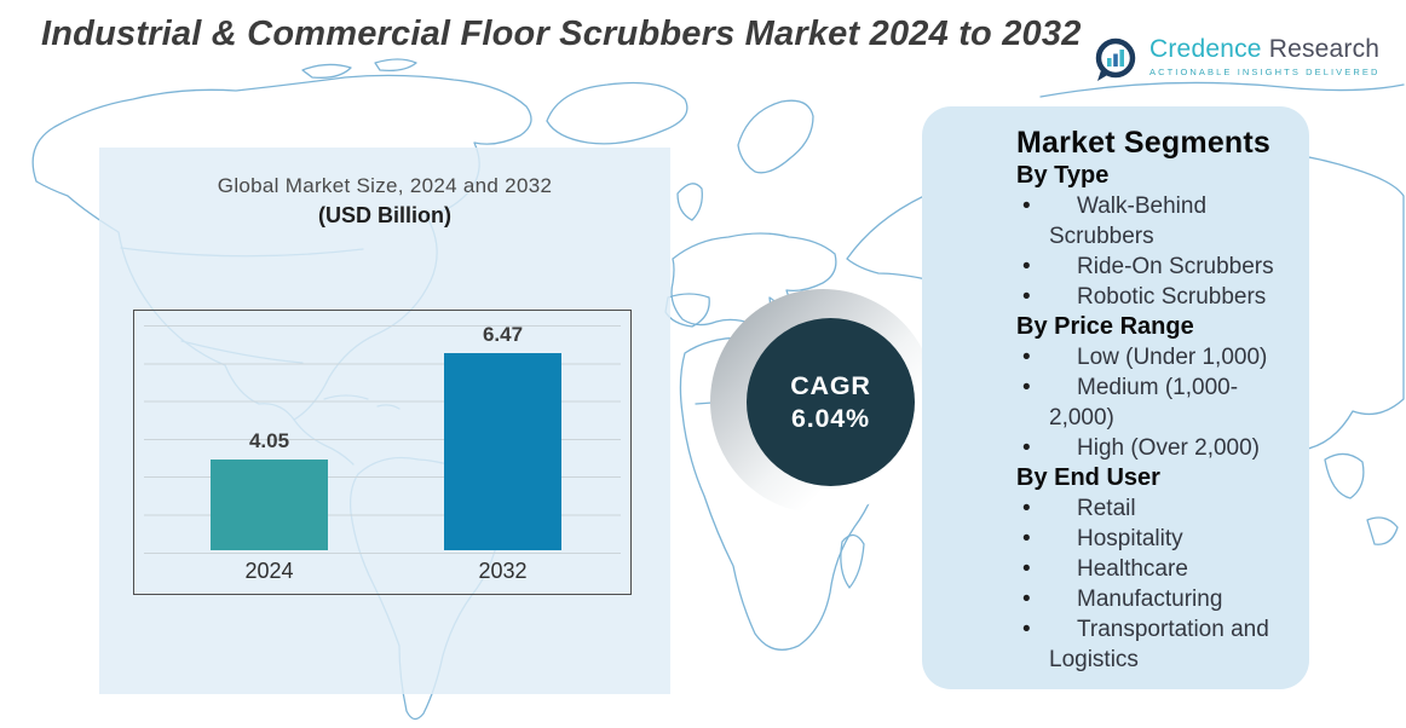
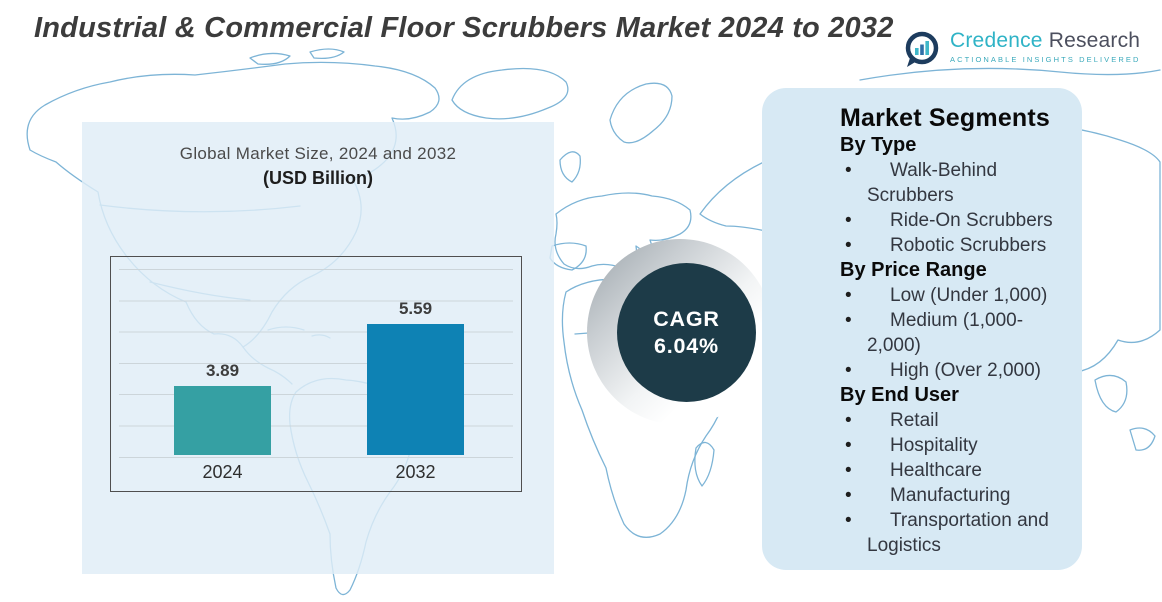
2024: 4.05 -> 3.89
2032: 6.47 -> 5.59
